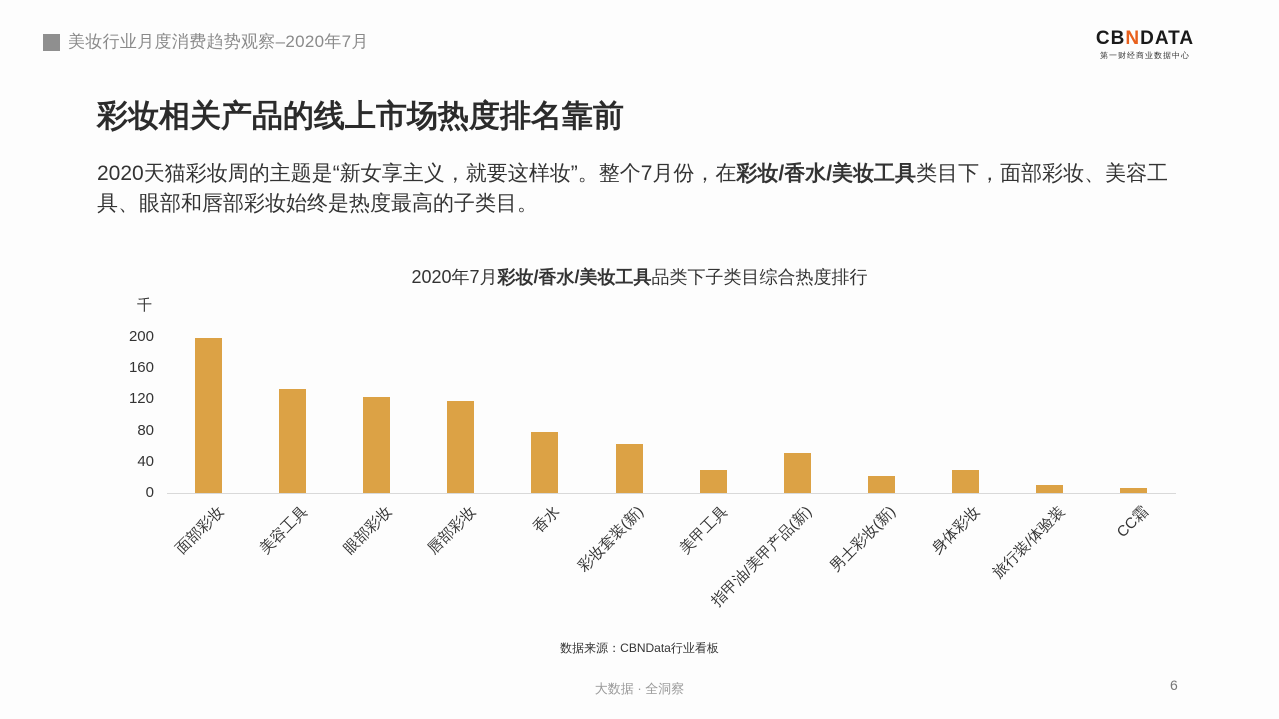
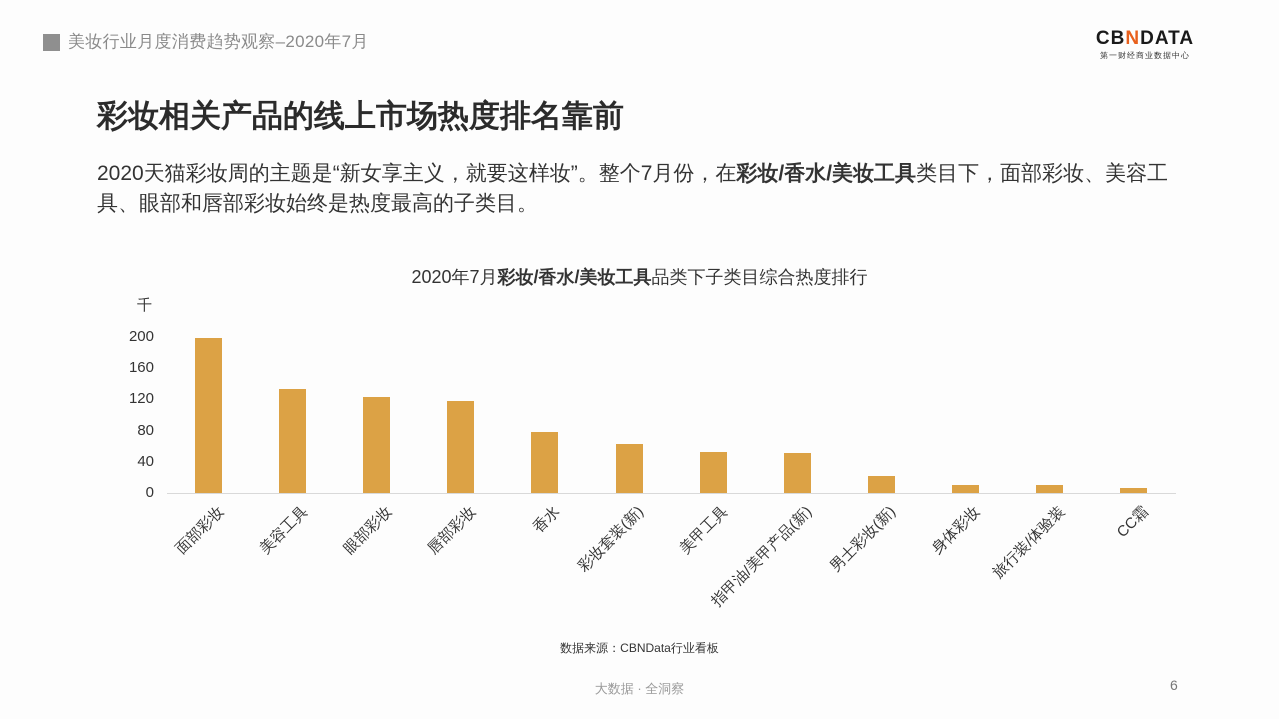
美甲工具: 30 -> 50
身体彩妆: 30 -> 10
